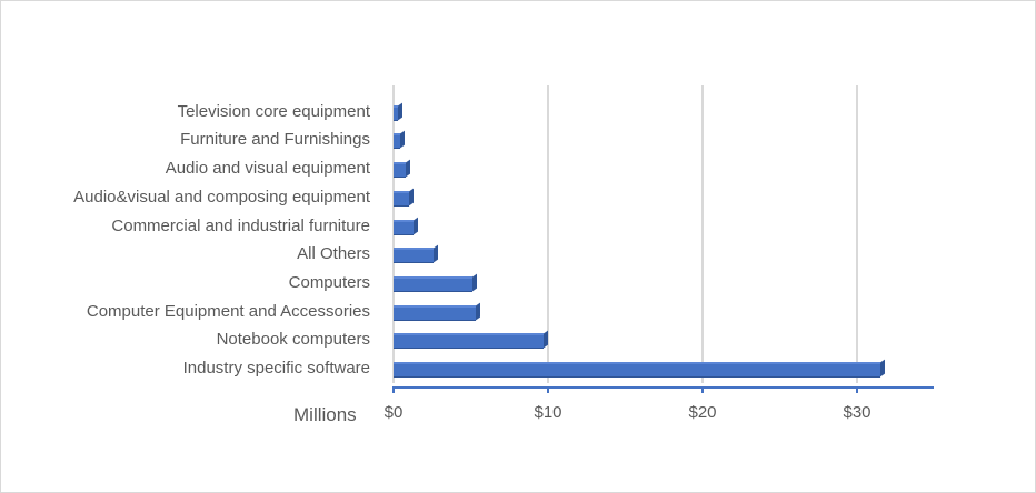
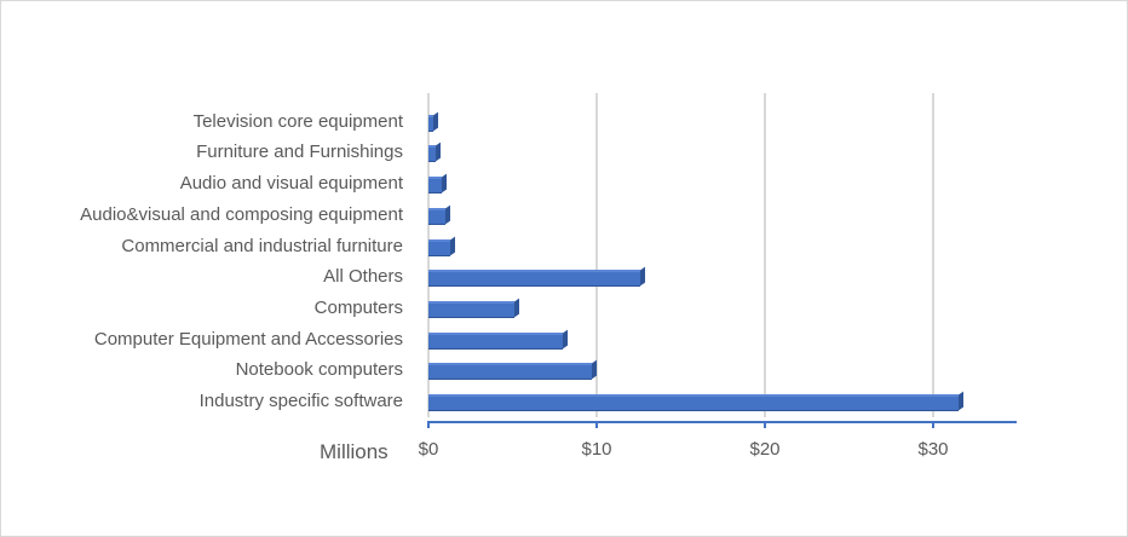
Computer Equipment and Accessories: $5.6 -> $8.3
All Others: $2.9 -> $12.9
